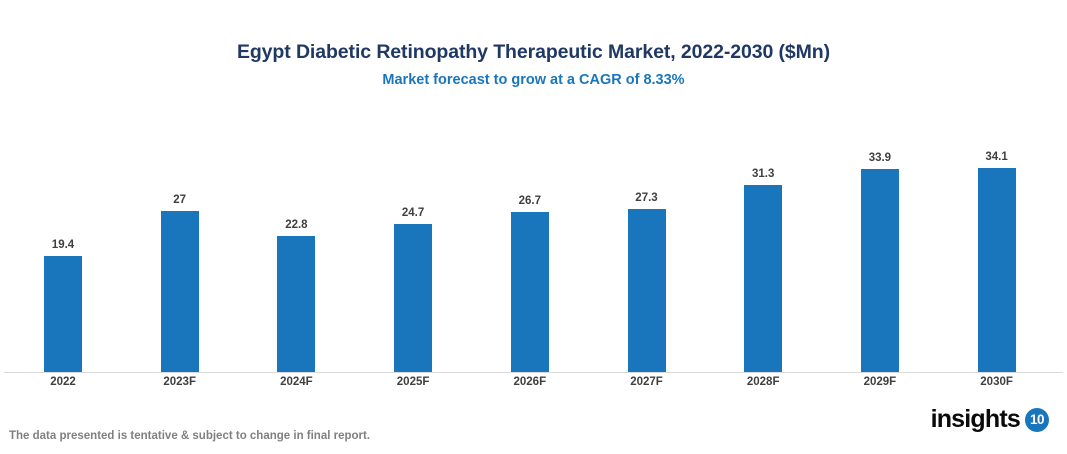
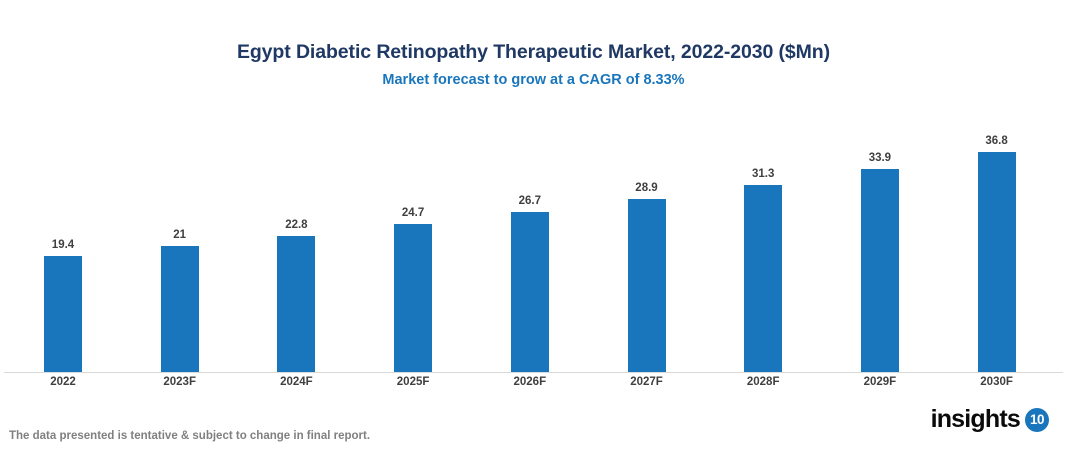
2023F: 27 -> 21
2027F: 27.3 -> 28.9
2030F: 34.1 -> 36.8
